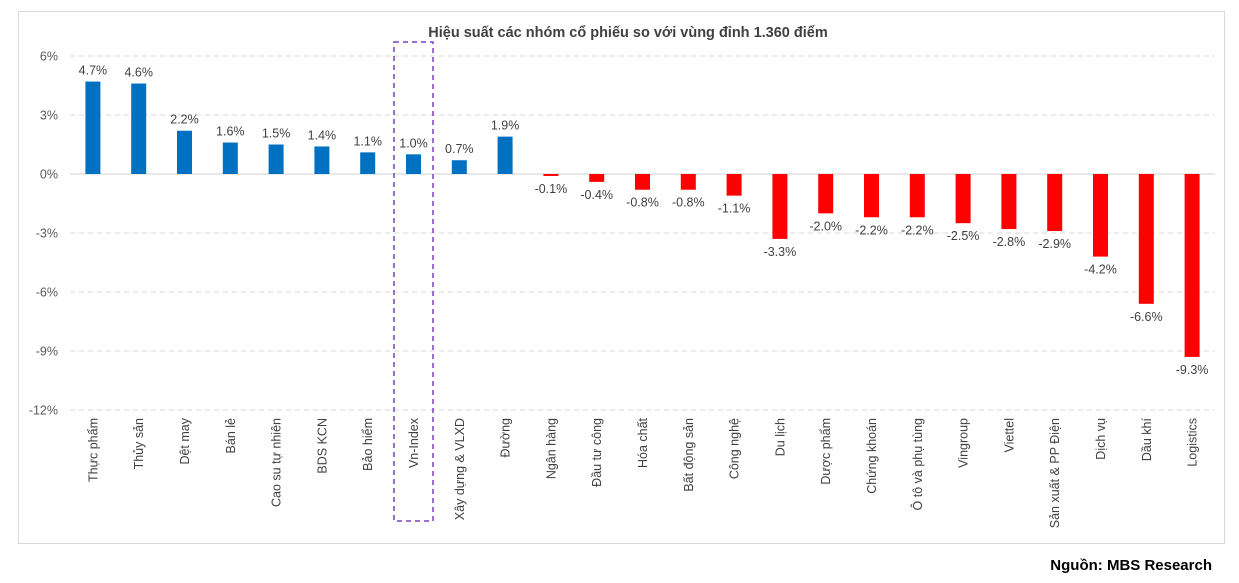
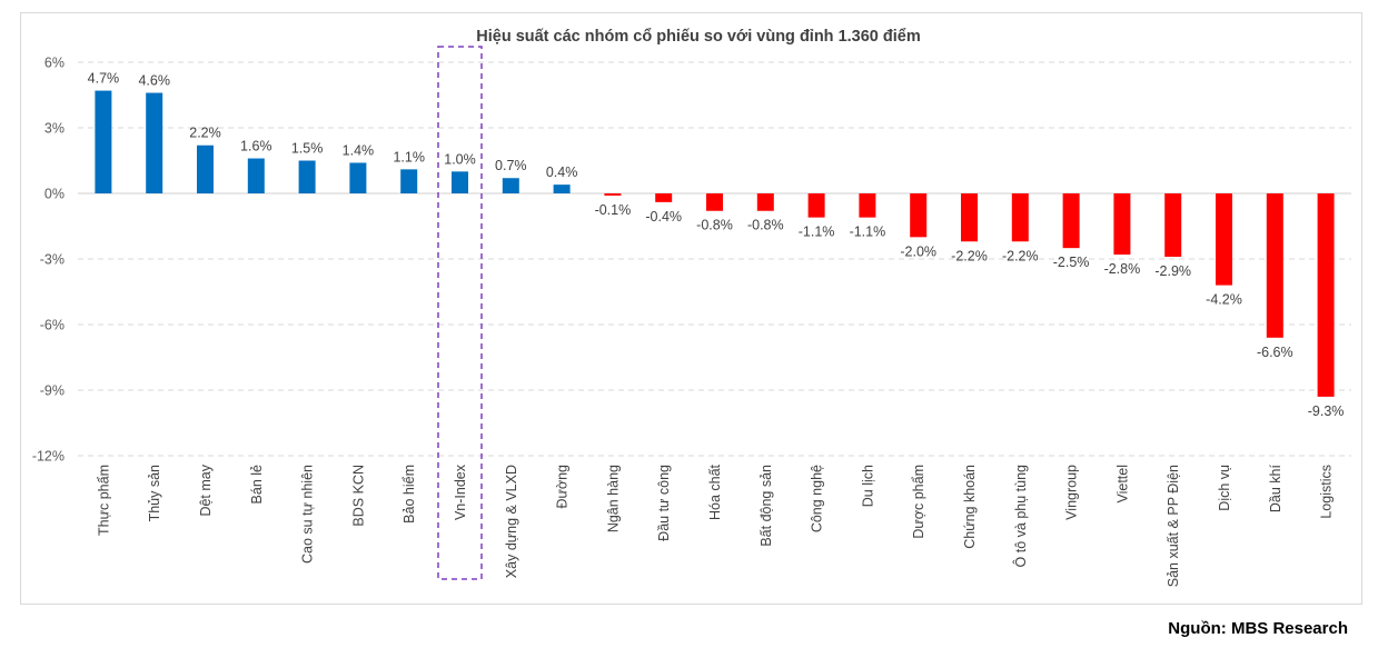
Đường: 1.9% -> 0.4%
Du lịch: -3.3% -> -1.1%
